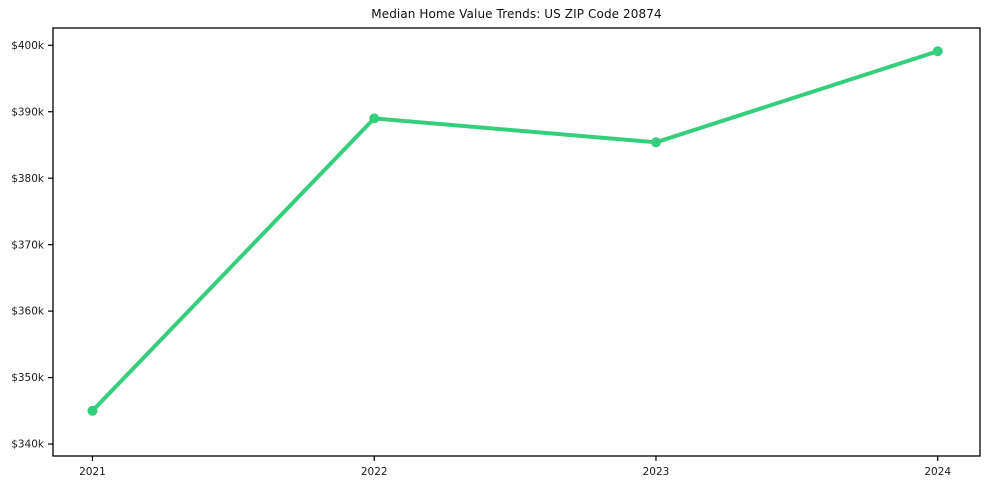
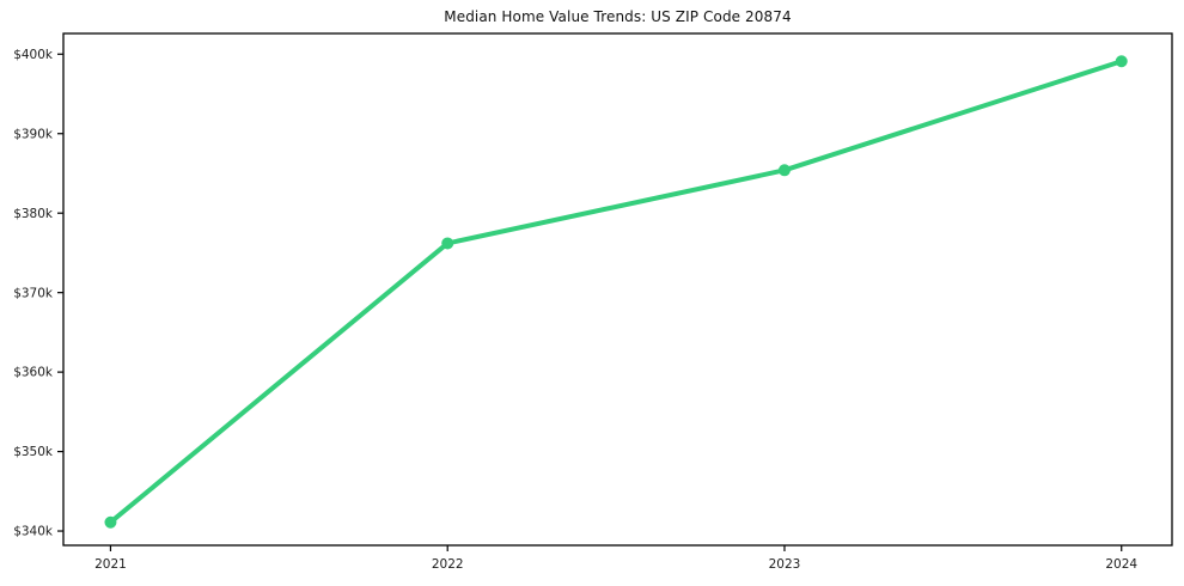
2021: $345k -> $341k
2022: $389k -> $376k
